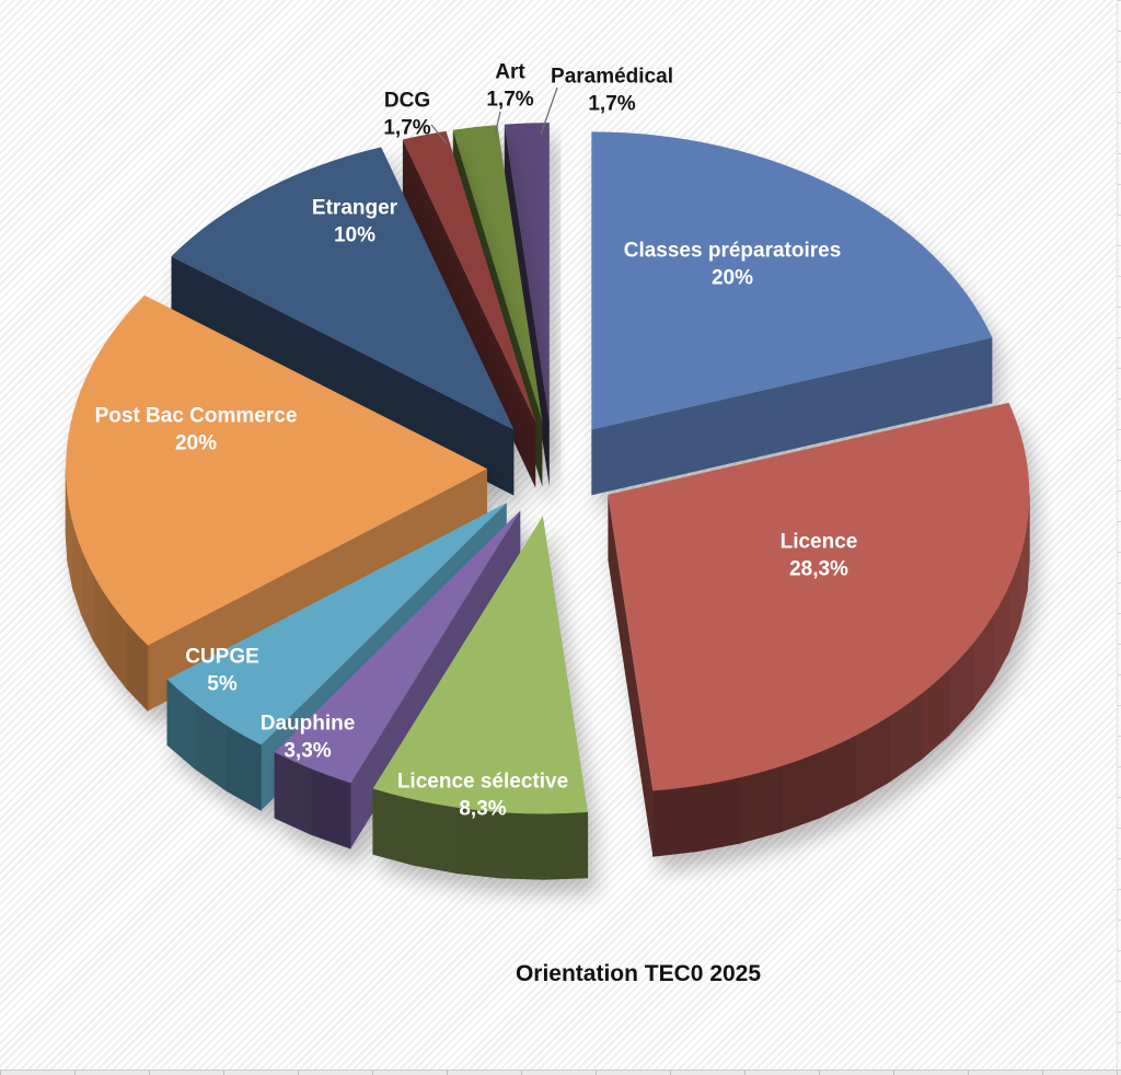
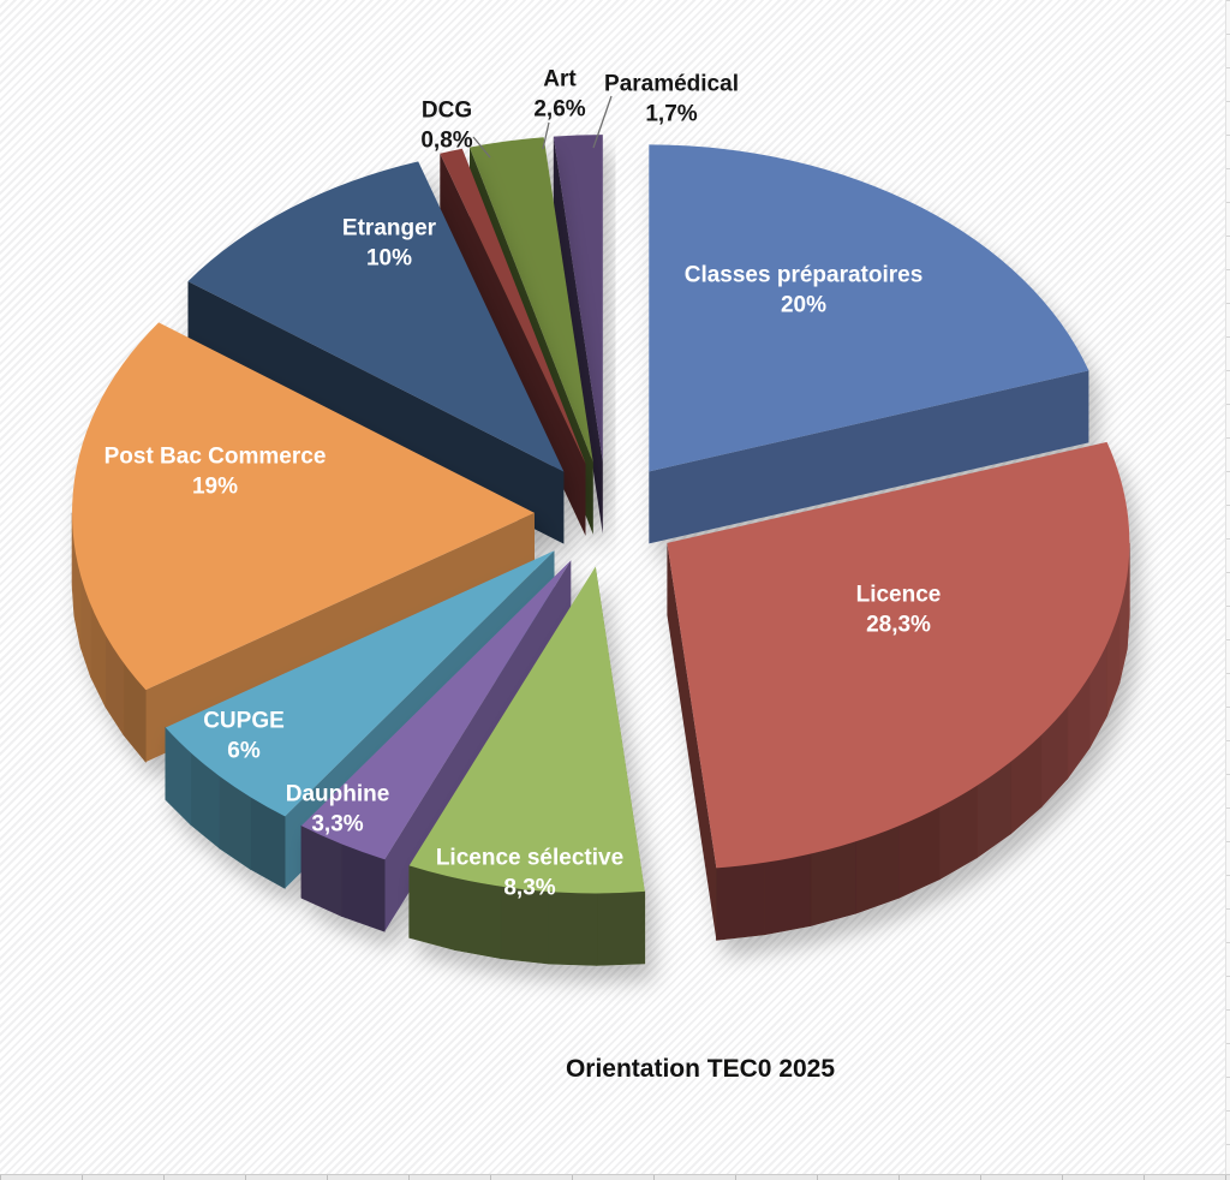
CUPGE: 5% -> 6%
Post Bac Commerce: 20% -> 19%
DCG: 1,7% -> 0,8%
Art: 1,7% -> 2,6%
